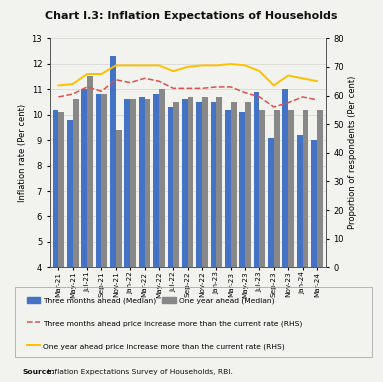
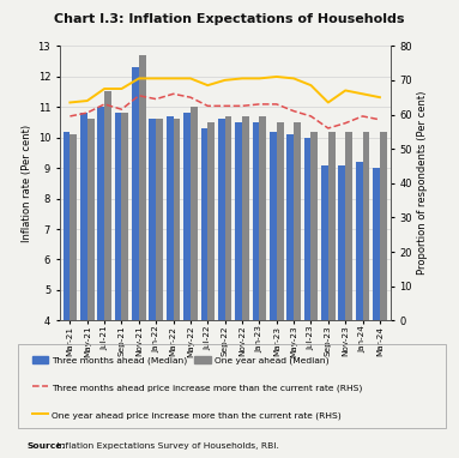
Three months ahead (Median)/May-21: 9.8 -> 10.8
One year ahead (Median)/Nov-21: 9.4 -> 12.7
Three months ahead (Median)/Jul-23: 10.9 -> 10.0
Three months ahead (Median)/Nov-23: 11.0 -> 9.1
